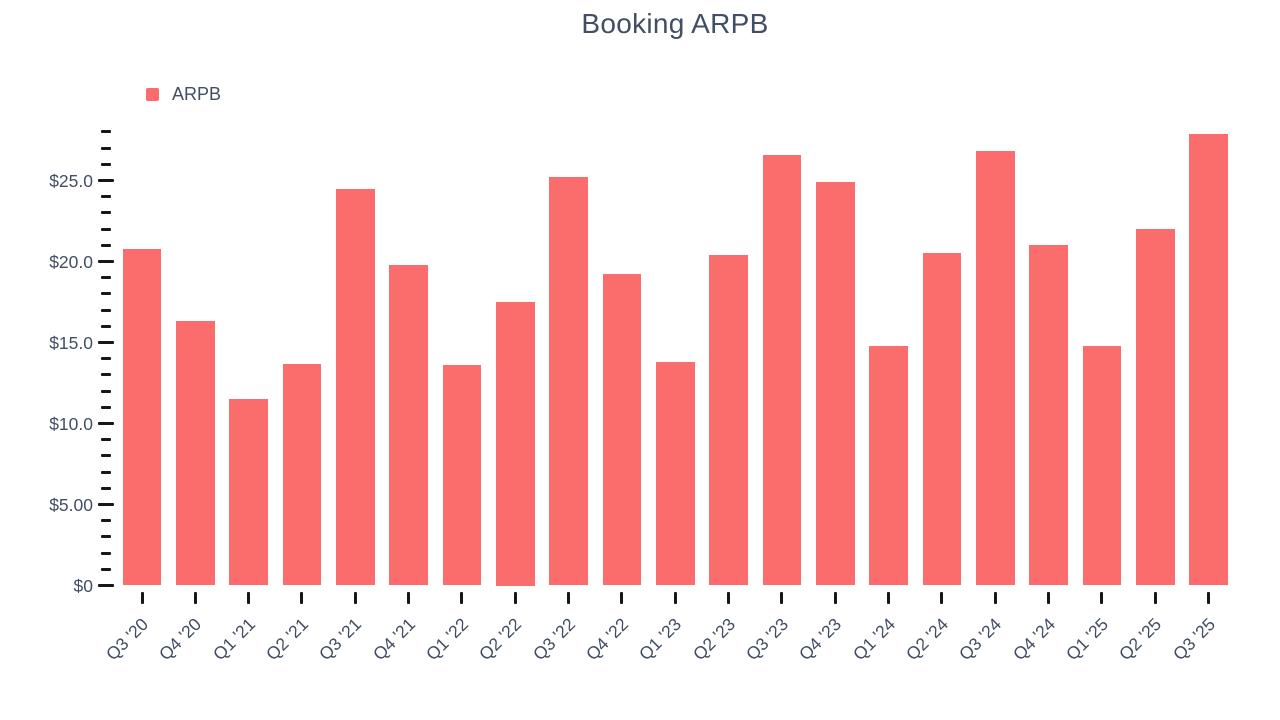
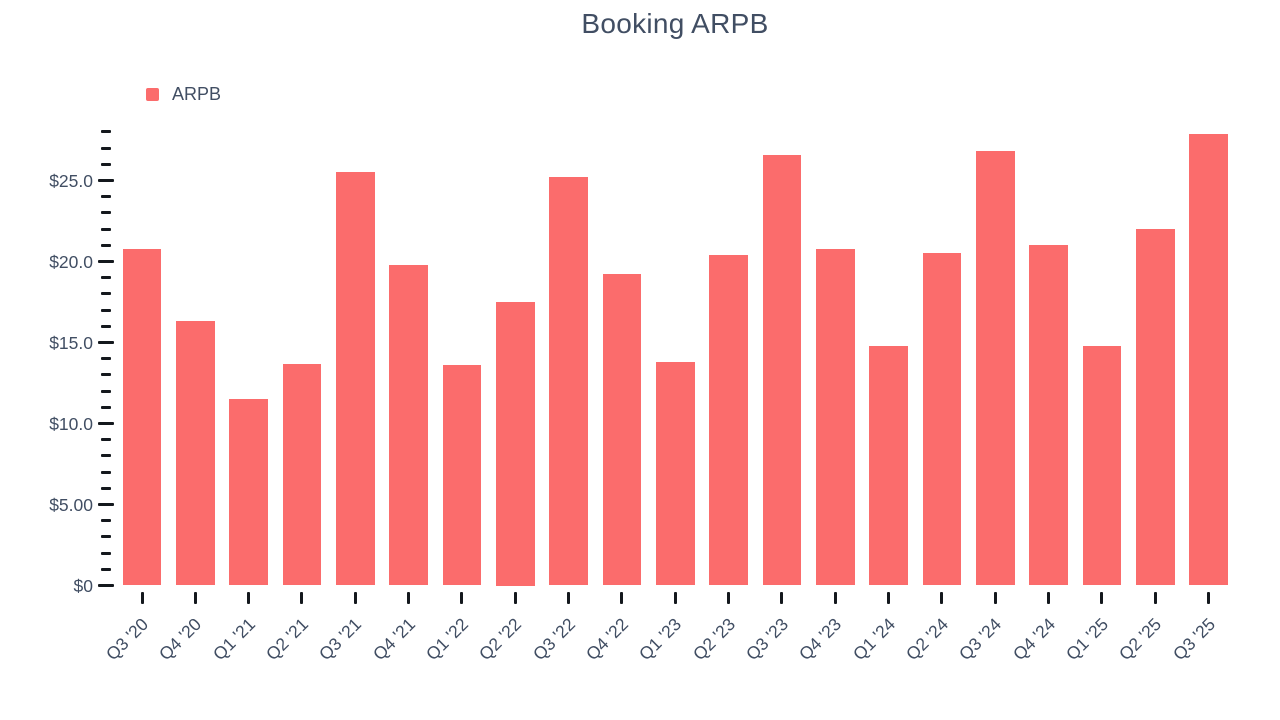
Q3 '21: $24.5 -> $25.5
Q4 '23: $24.9 -> $20.8
